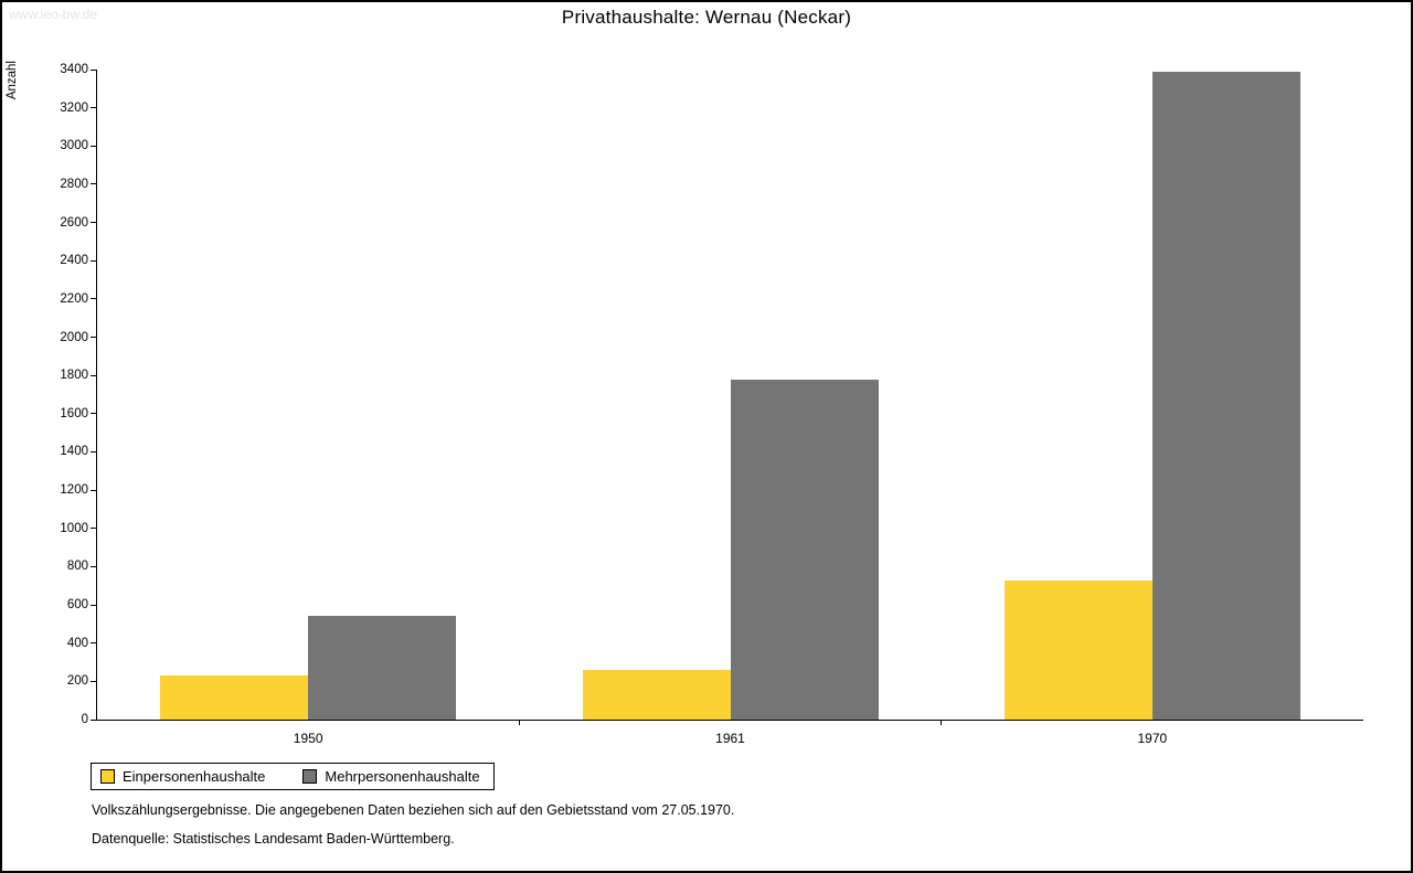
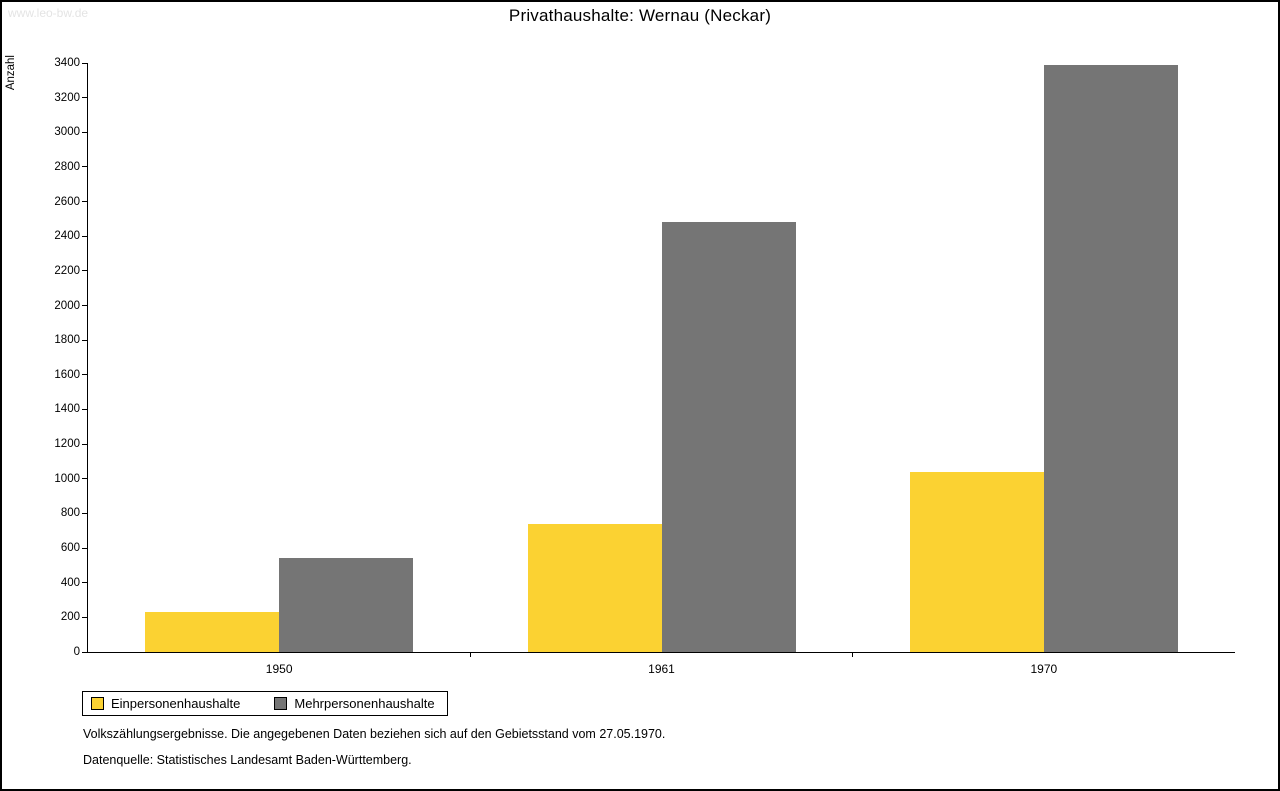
Einpersonenhaushalte/1961: 260 -> 740
Mehrpersonenhaushalte/1961: 1780 -> 2480
Einpersonenhaushalte/1970: 730 -> 1040
